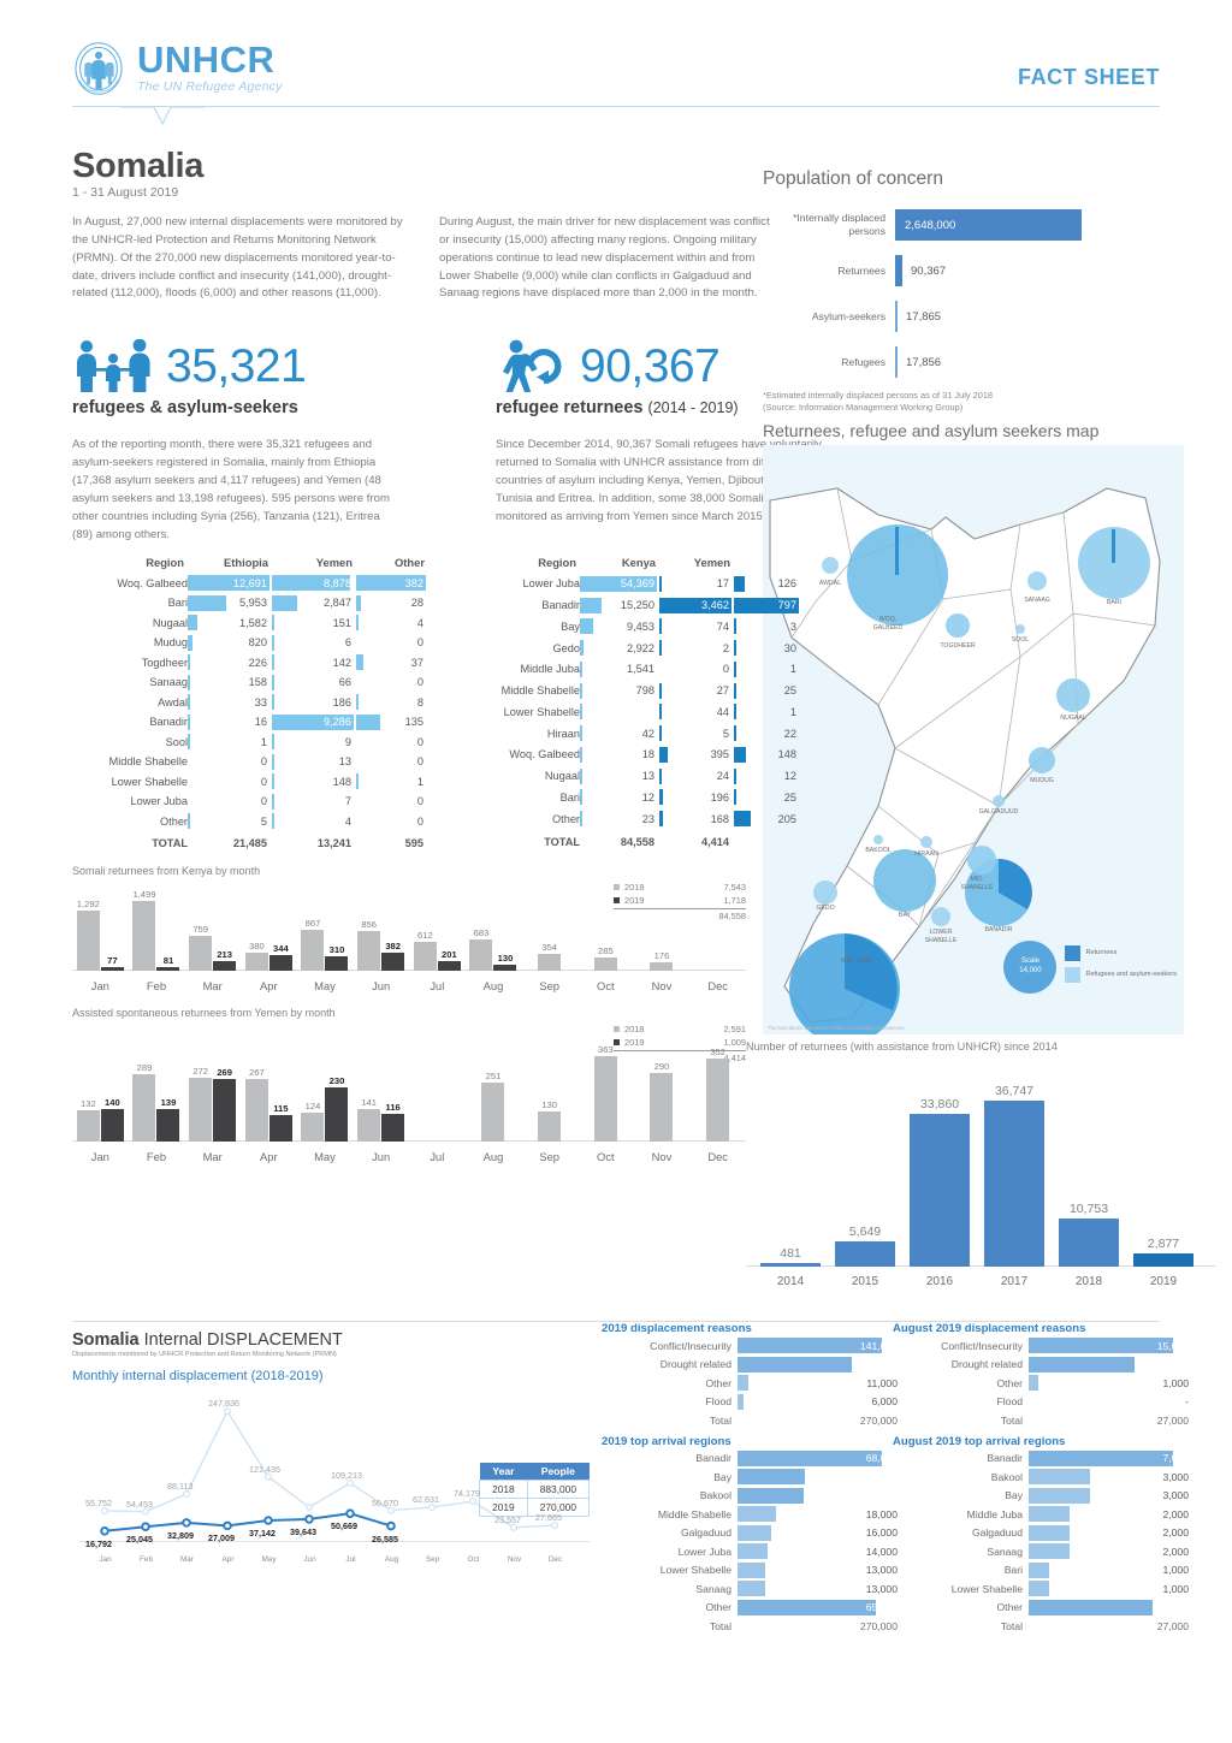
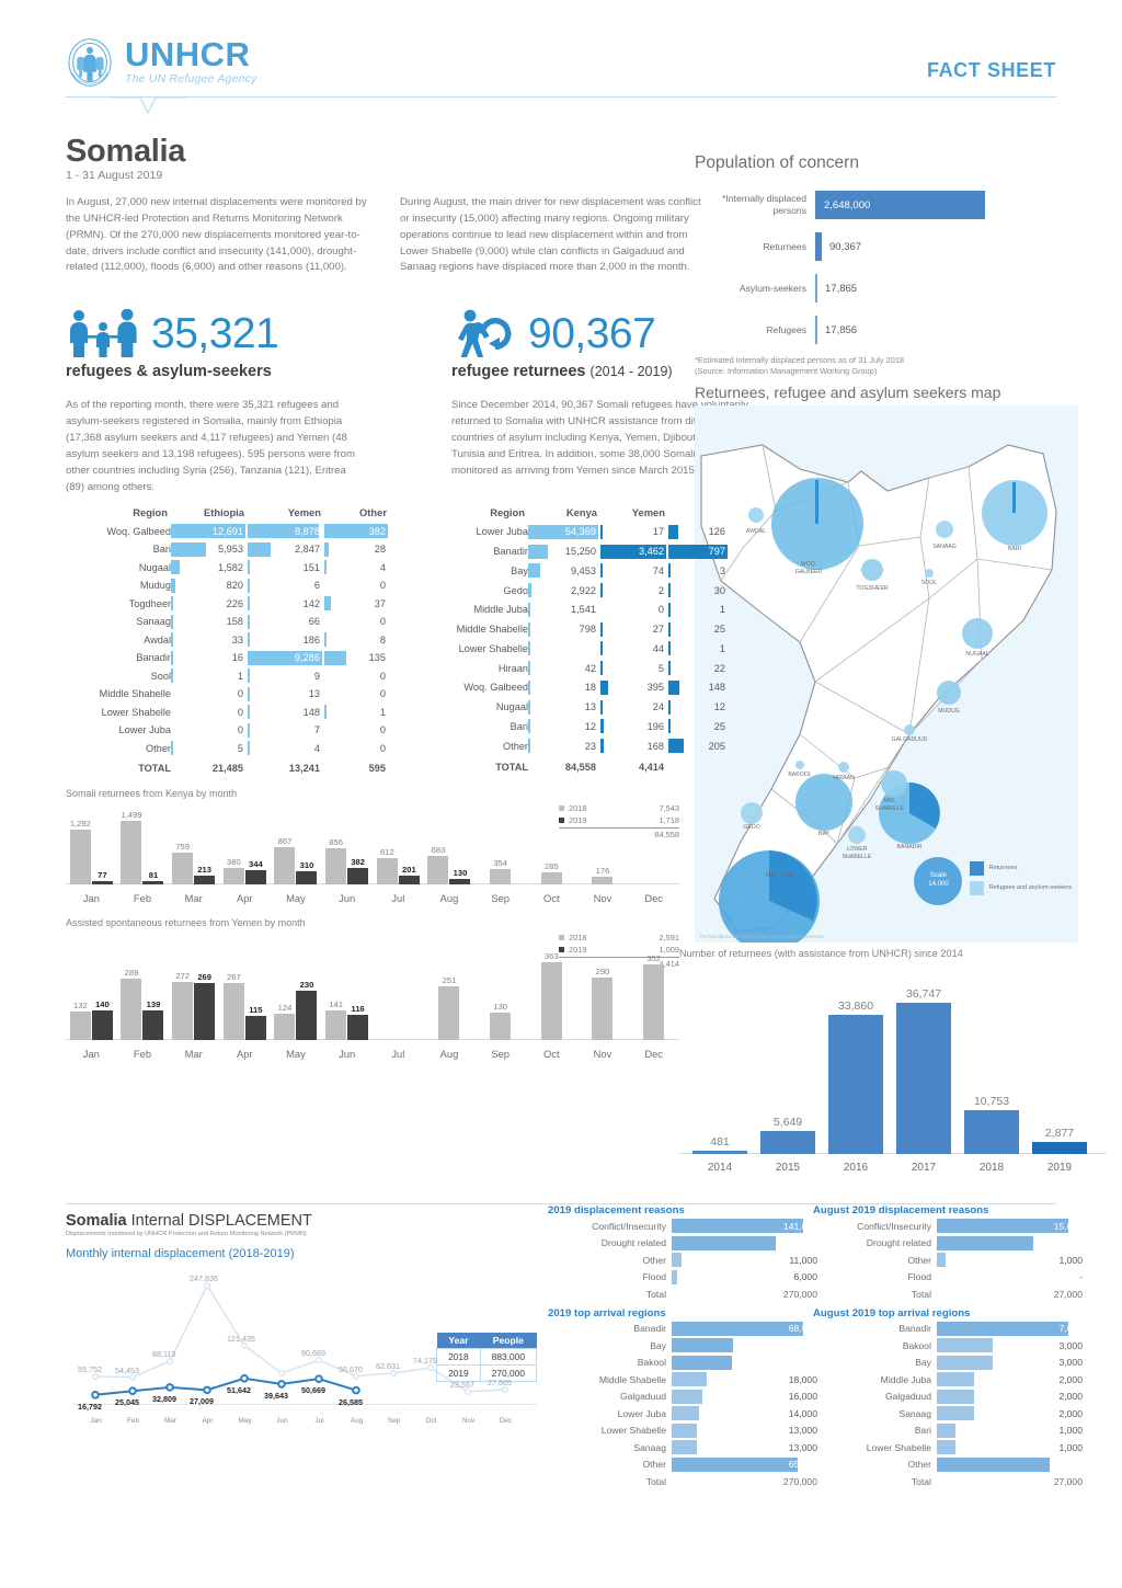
Monthly internal displacement (2018-2019)/2019/May: 37,142 -> 51,642
Monthly internal displacement (2018-2019)/2018/Jul: 109,213 -> 90,669
